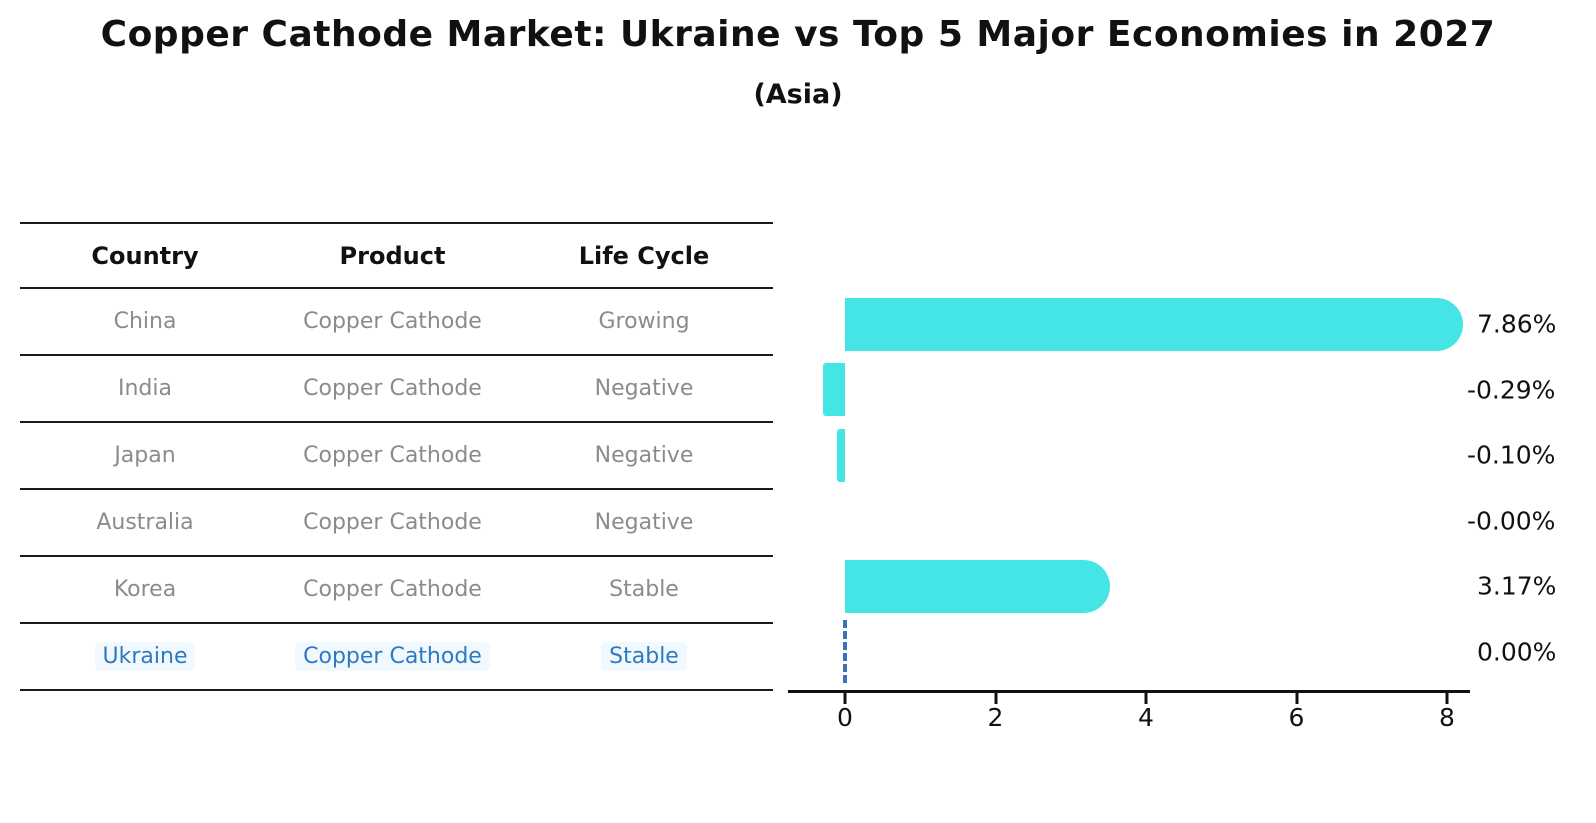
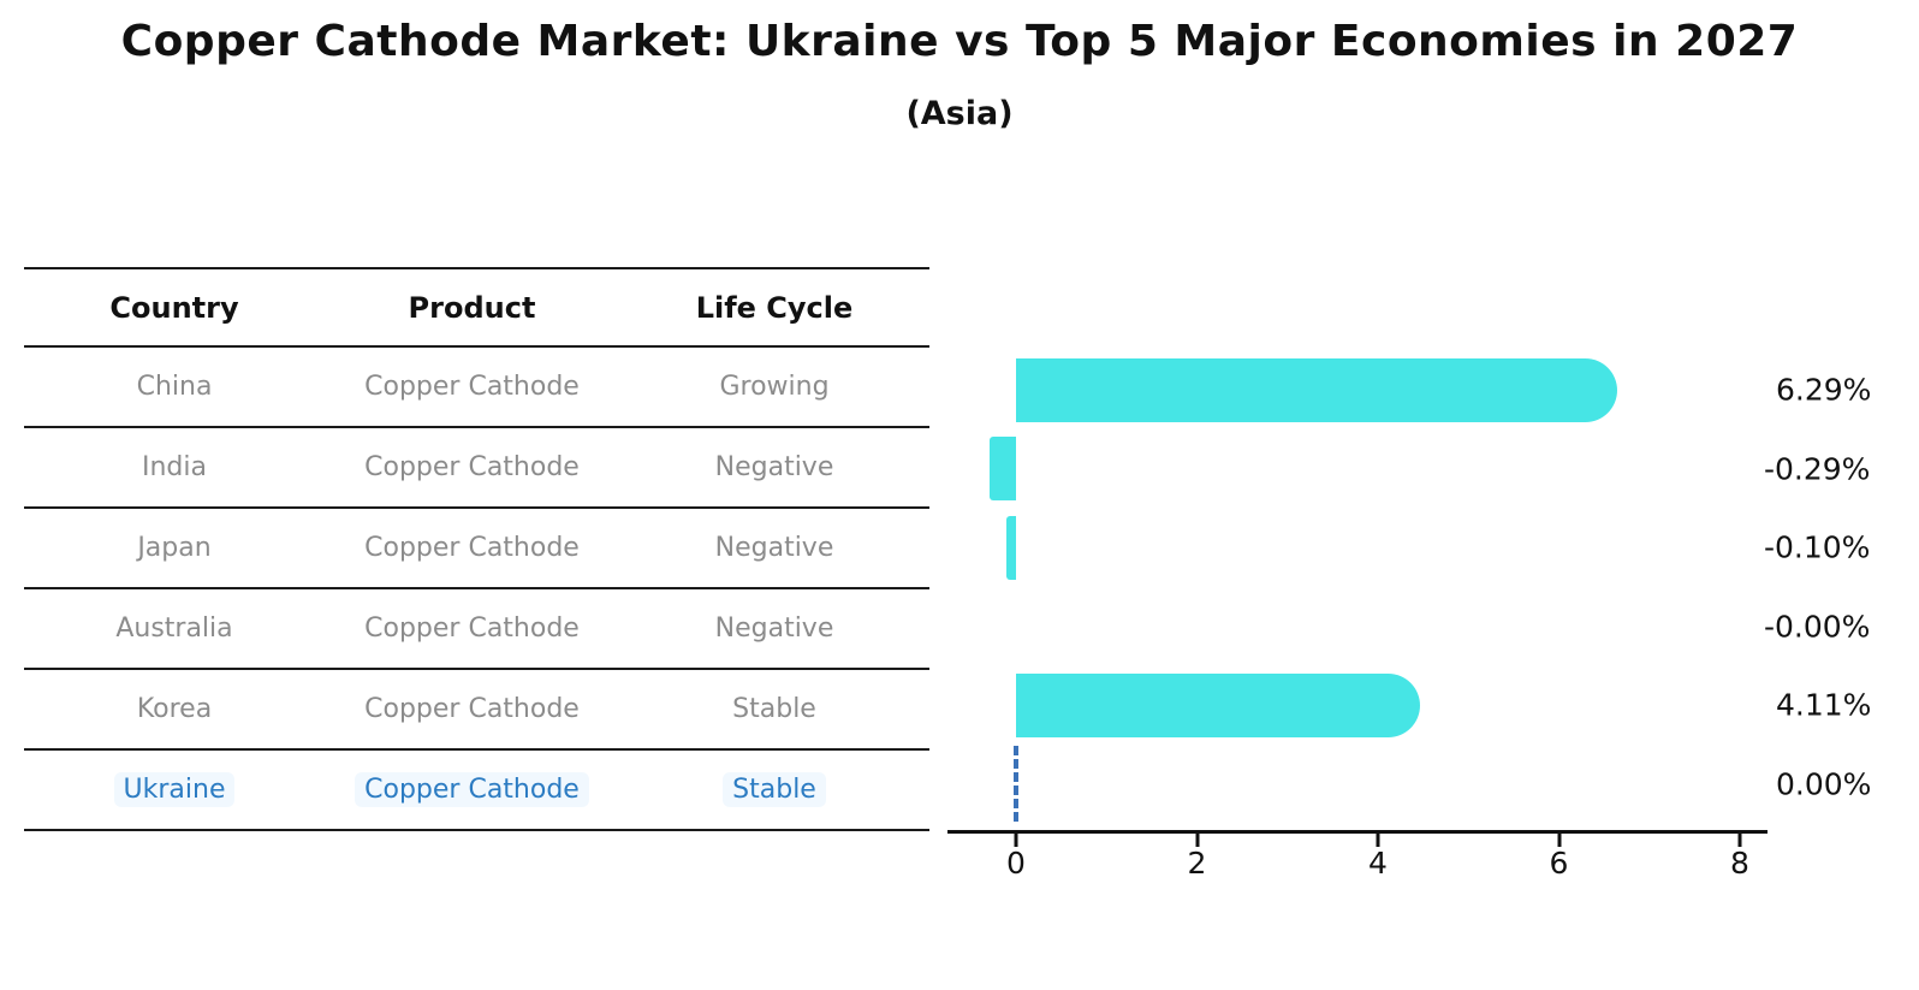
China: 7.86% -> 6.29%
Korea: 3.17% -> 4.11%
